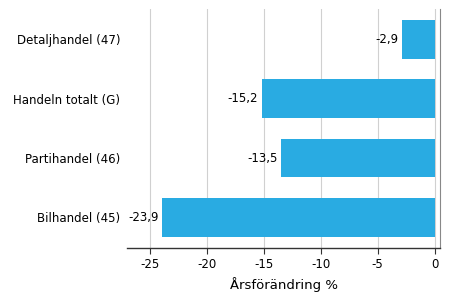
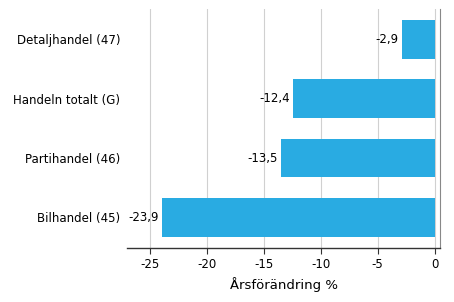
Handeln totalt (G): -15,2 -> -12,4
